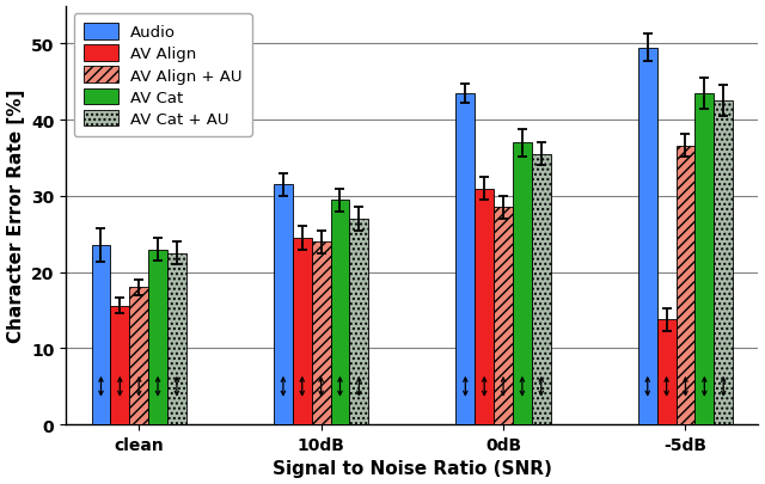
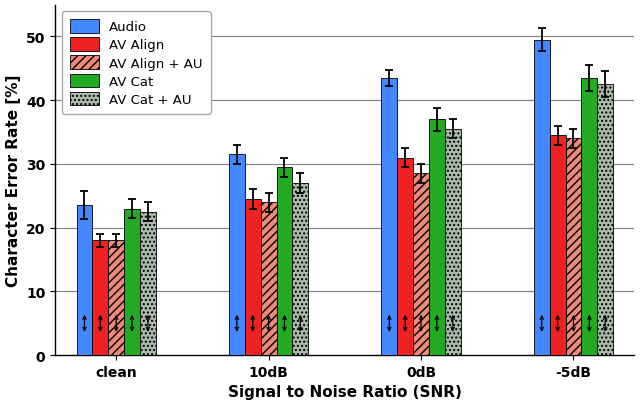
AV Align/clean: 15.6 -> 18.0
AV Align/-5dB: 13.8 -> 34.5
AV Align + AU/-5dB: 36.6 -> 34.0
